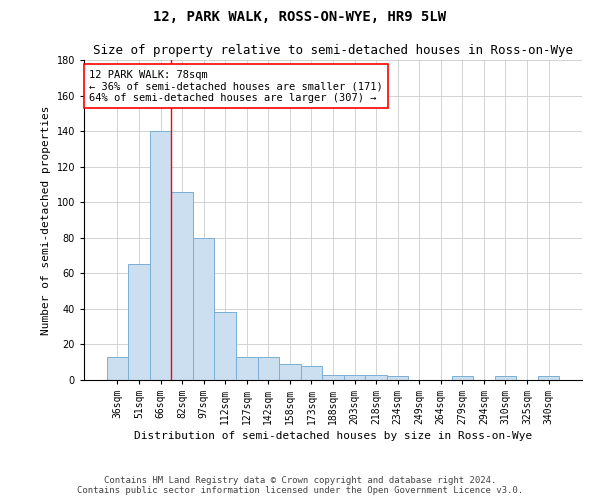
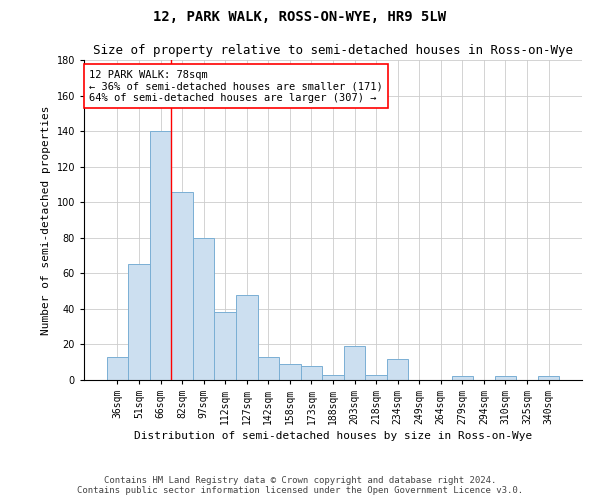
127sqm: 13 -> 48
203sqm: 3 -> 19
234sqm: 2 -> 12
